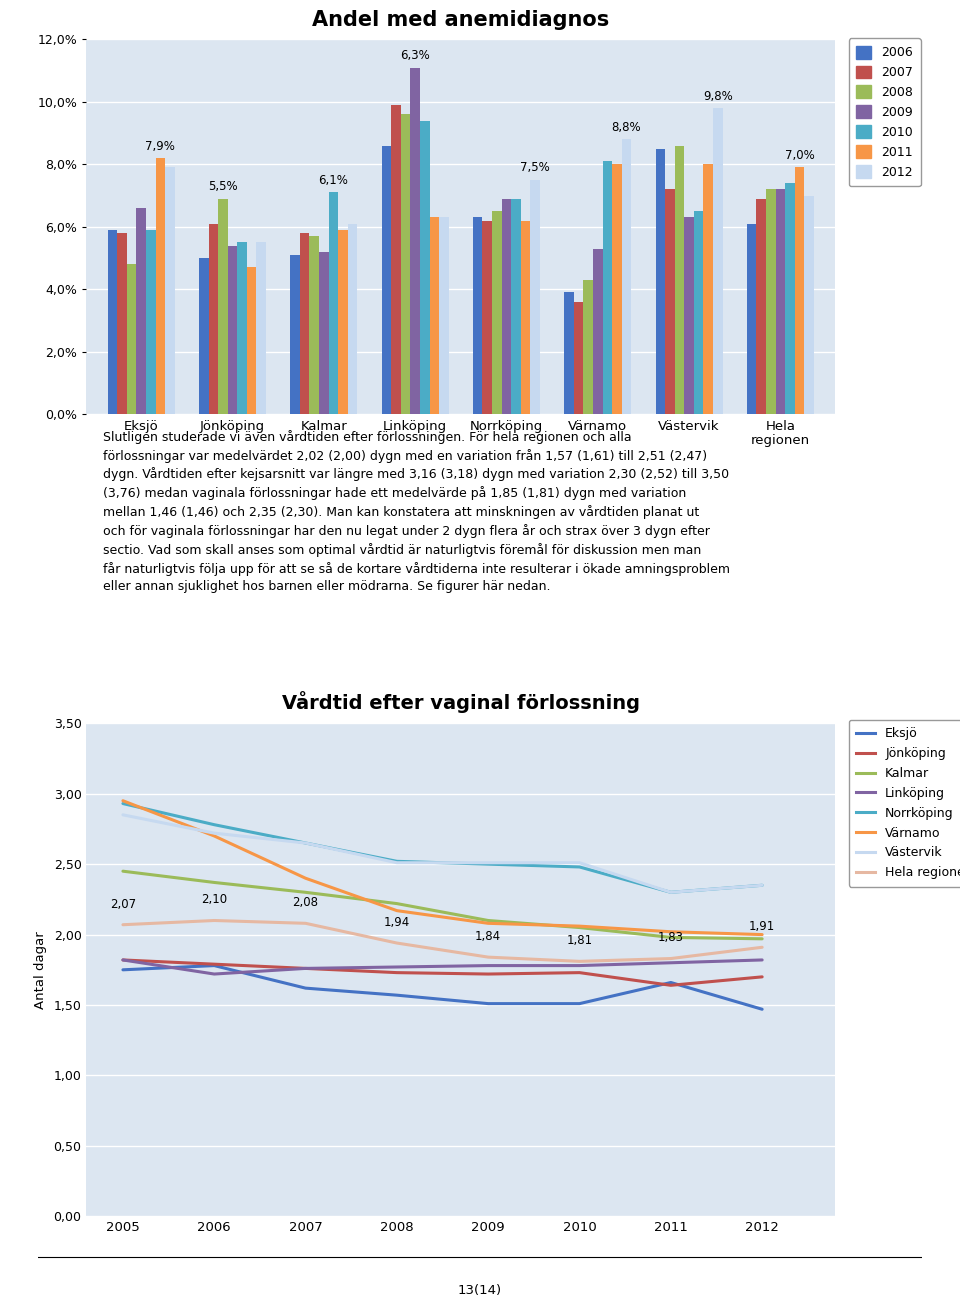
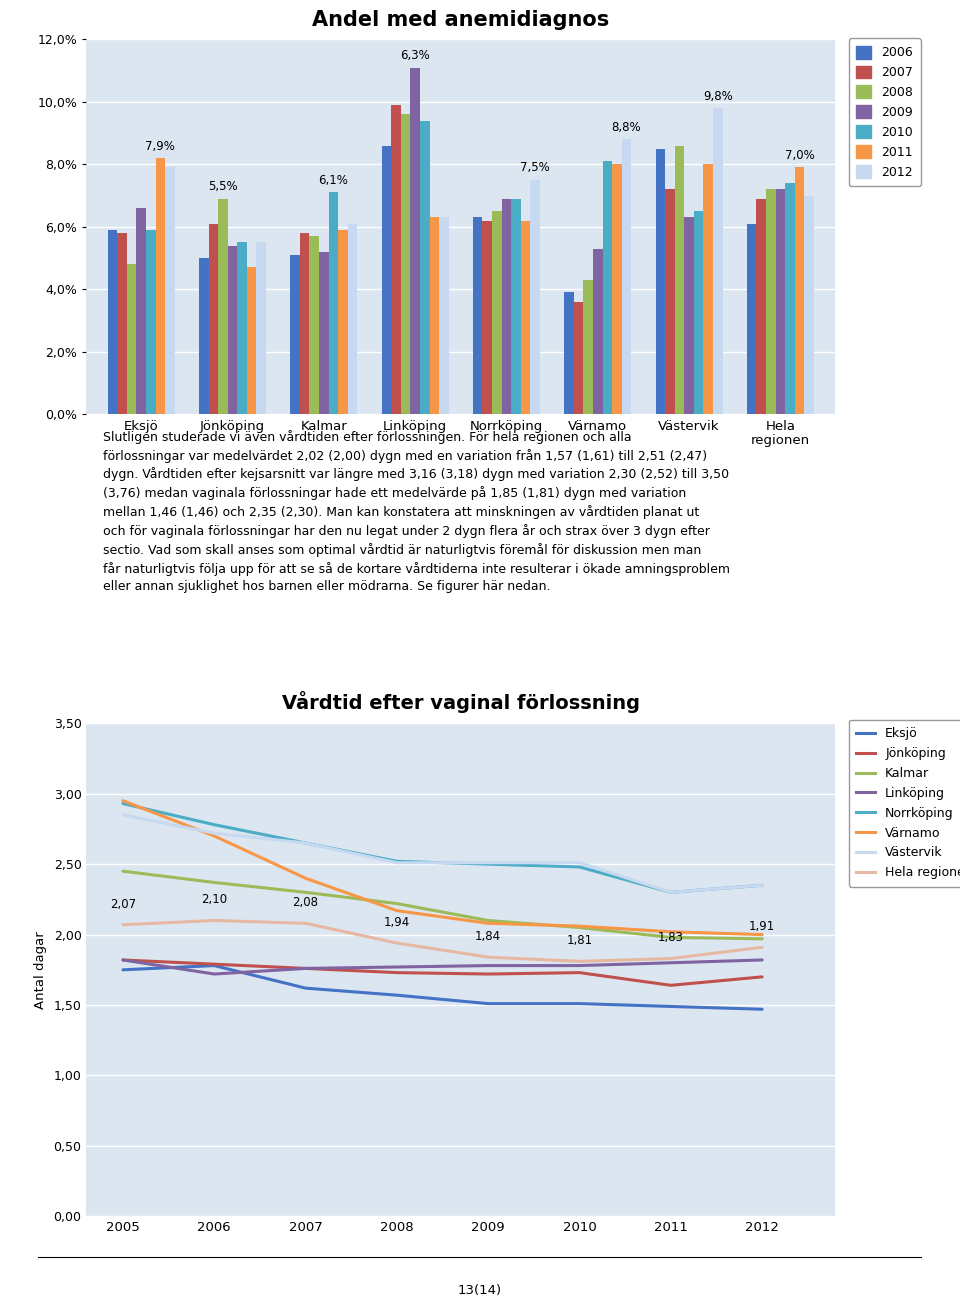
Vårdtid efter vaginal förlossning/Eksjö/2011: 1,66 -> 1,49
